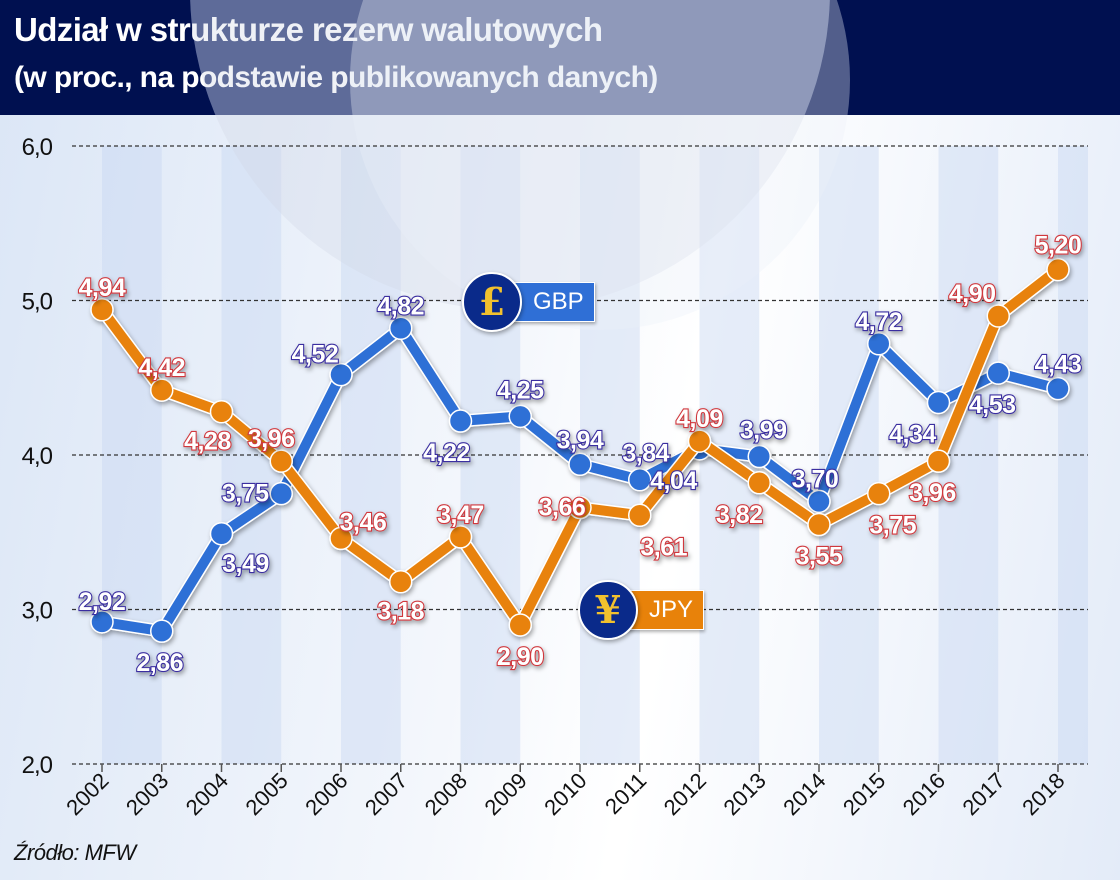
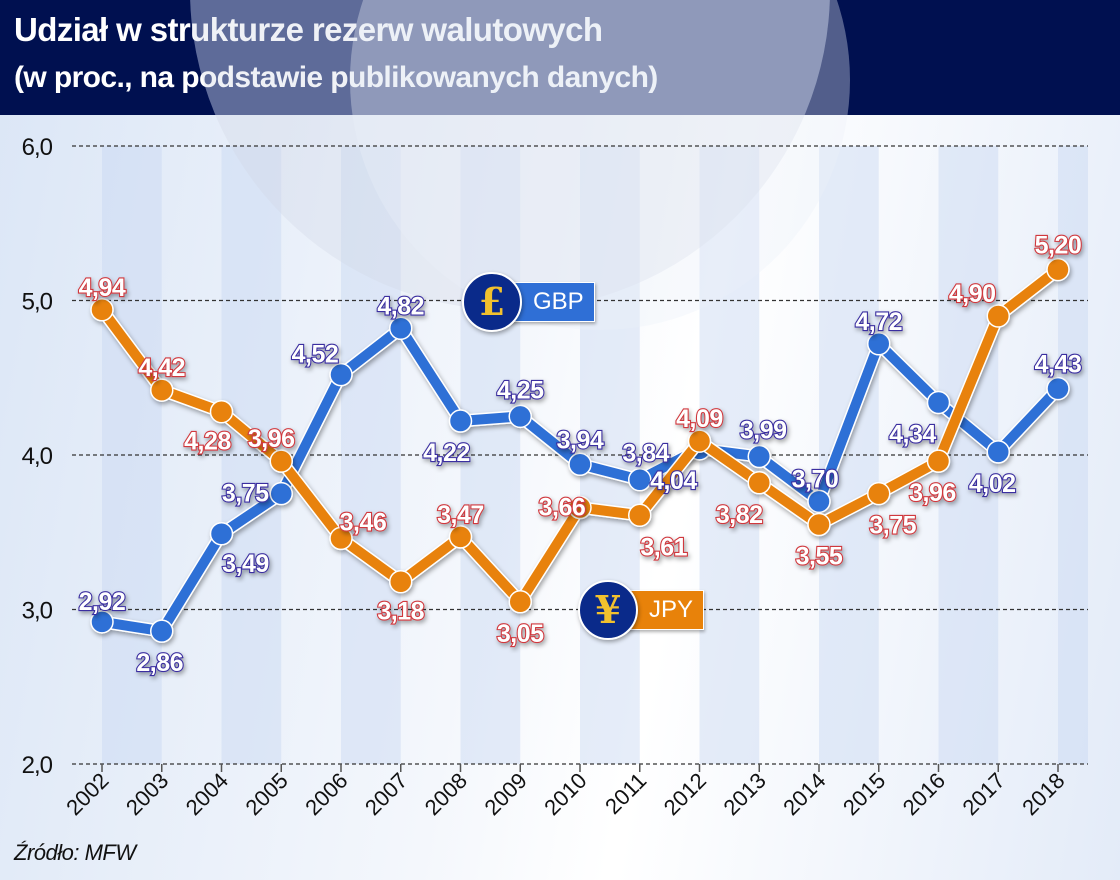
JPY/2009: 2,90 -> 3,05
GBP/2017: 4,53 -> 4,02
